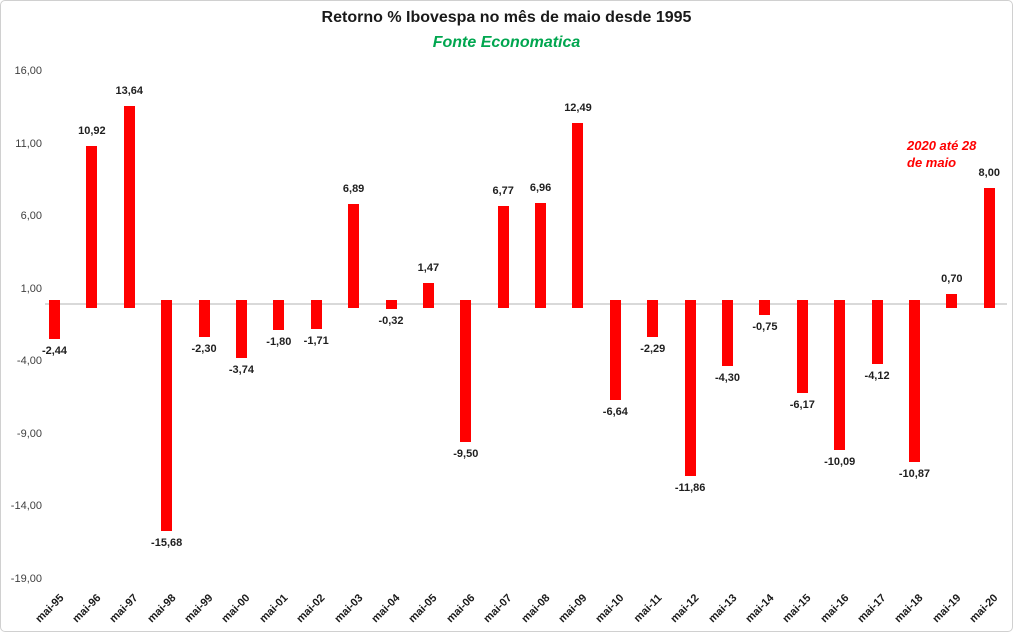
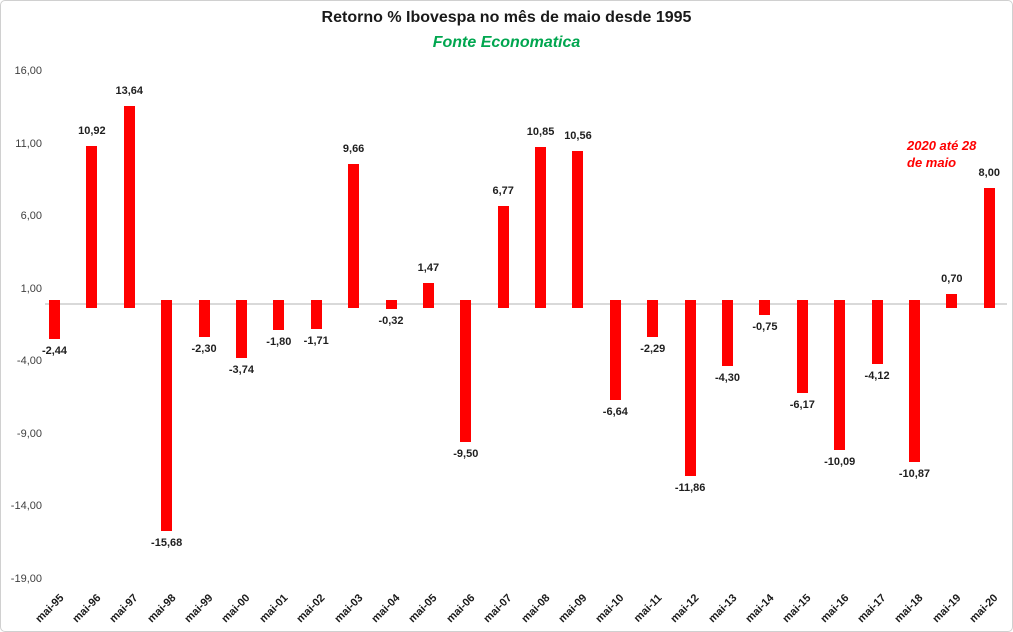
mai-03: 6,89 -> 9,66
mai-08: 6,96 -> 10,85
mai-09: 12,49 -> 10,56
